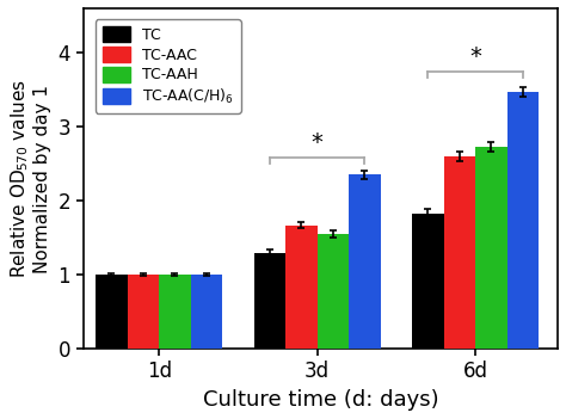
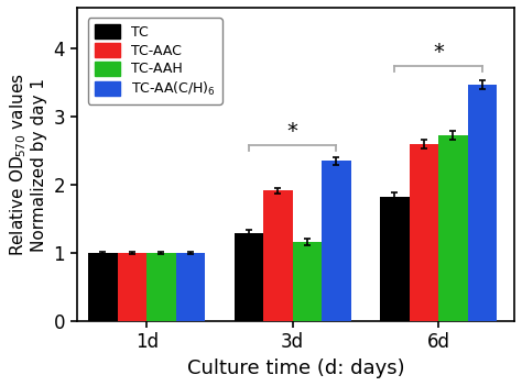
TC-AAC/3d: 1.67 -> 1.92
TC-AAH/3d: 1.55 -> 1.16
